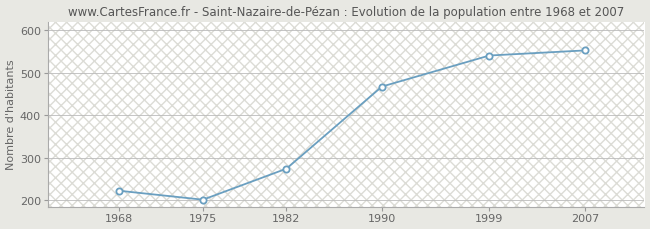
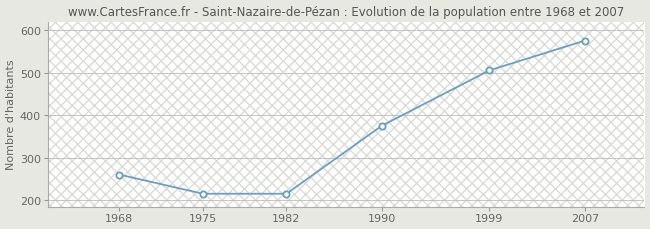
1968: 222 -> 260
1975: 201 -> 215
1982: 274 -> 215
1990: 467 -> 375
1999: 540 -> 505
2007: 552 -> 575
